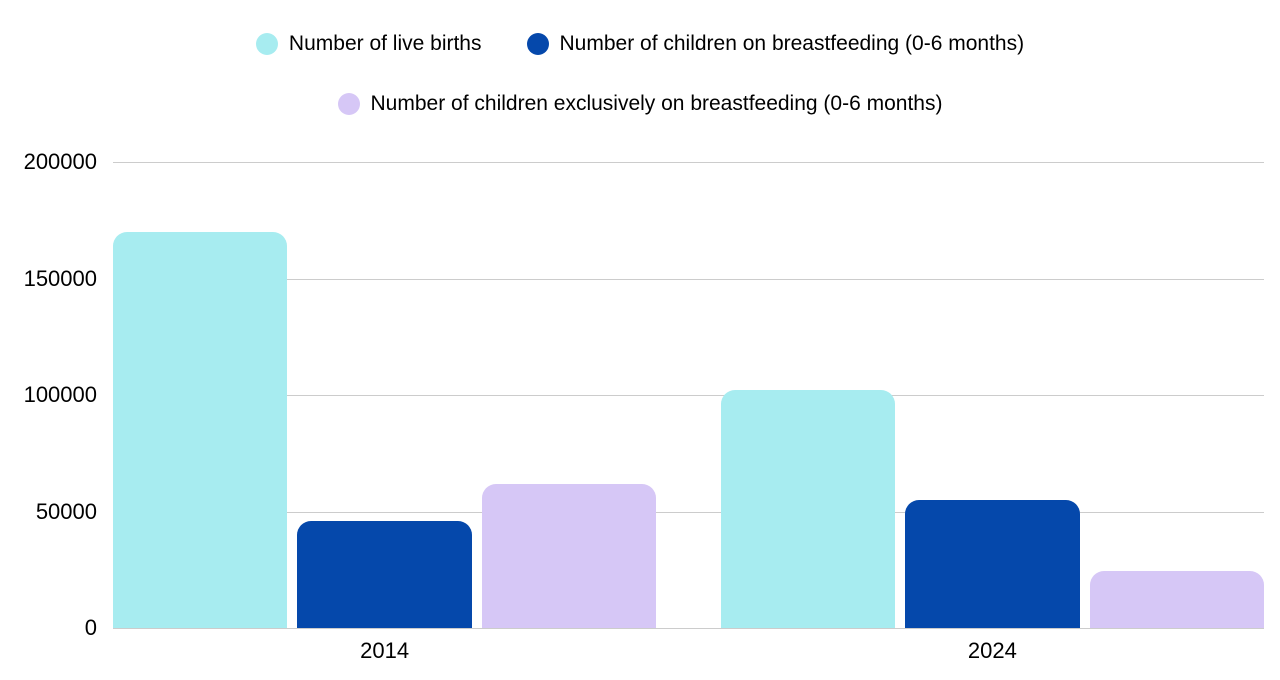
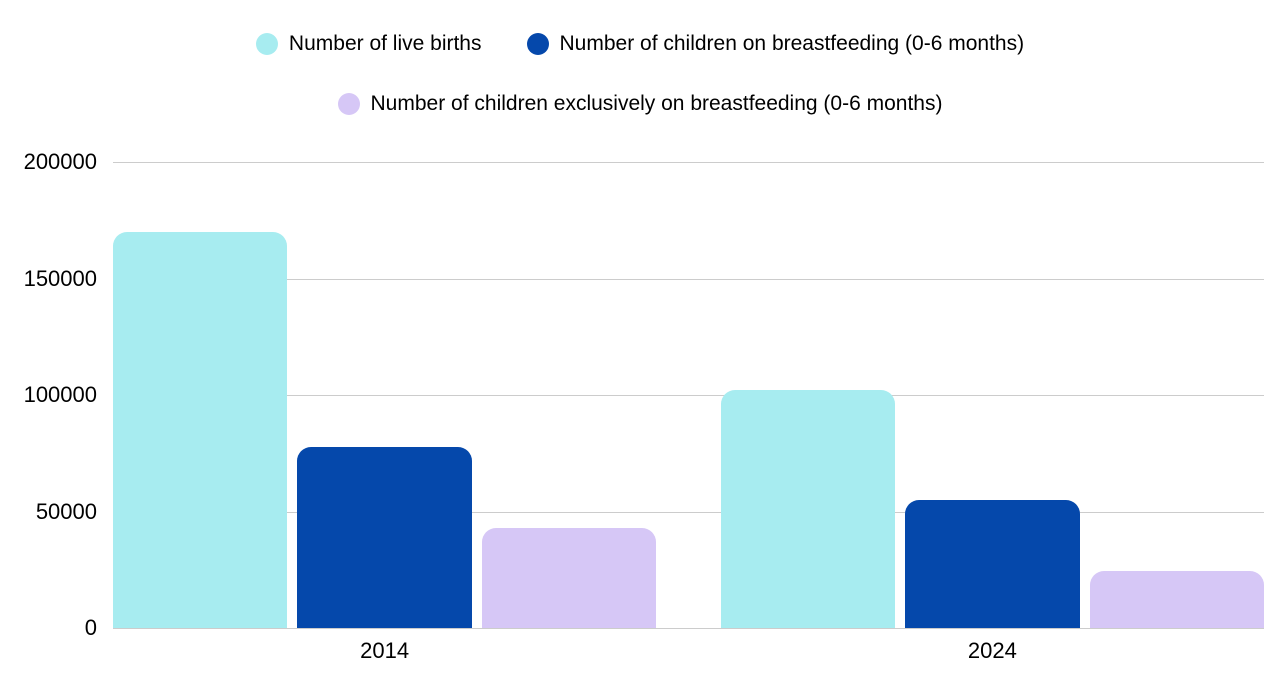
Number of children on breastfeeding (0-6 months)/2014: 46000 -> 78000
Number of children exclusively on breastfeeding (0-6 months)/2014: 62000 -> 43000
